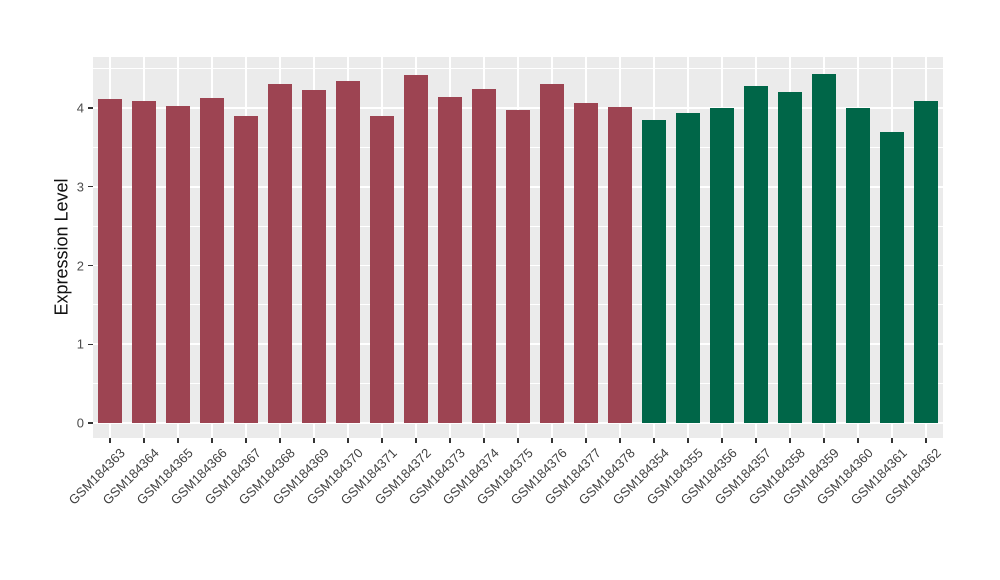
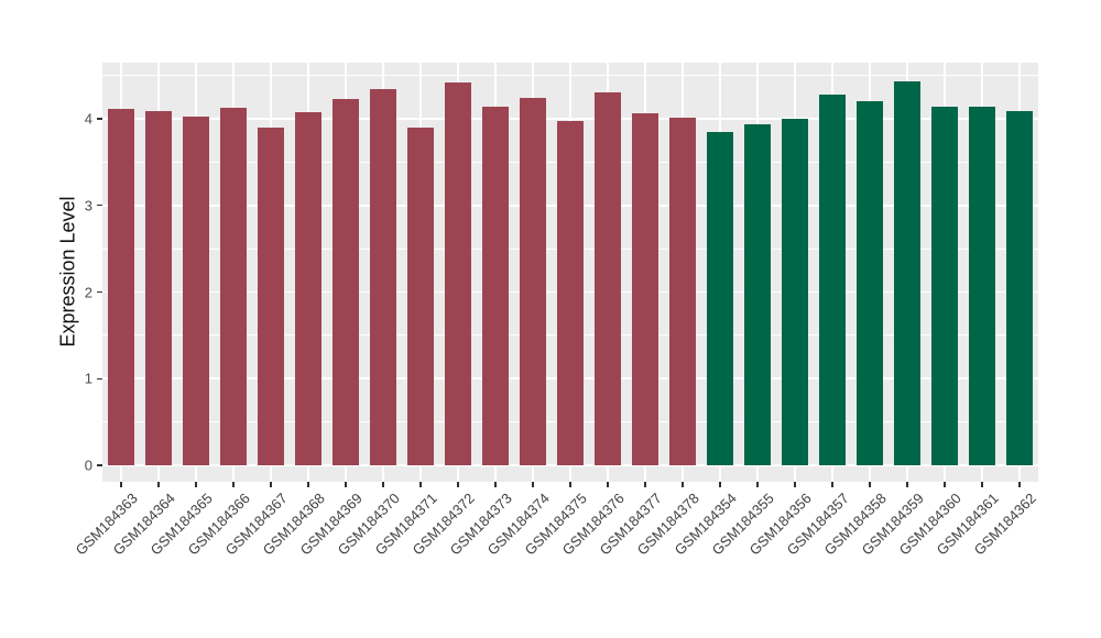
GSM184368: 4.3 -> 4.1
GSM184360: 4.0 -> 4.1
GSM184361: 3.7 -> 4.1
